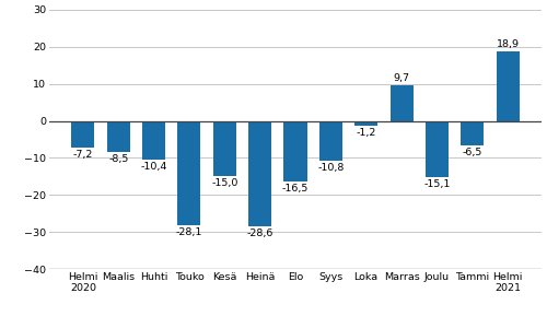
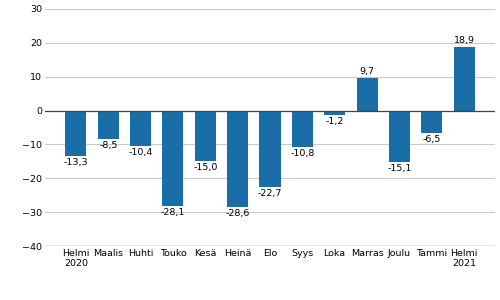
Helmi 2020: -7,2 -> -13,3
Elo: -16,5 -> -22,7
